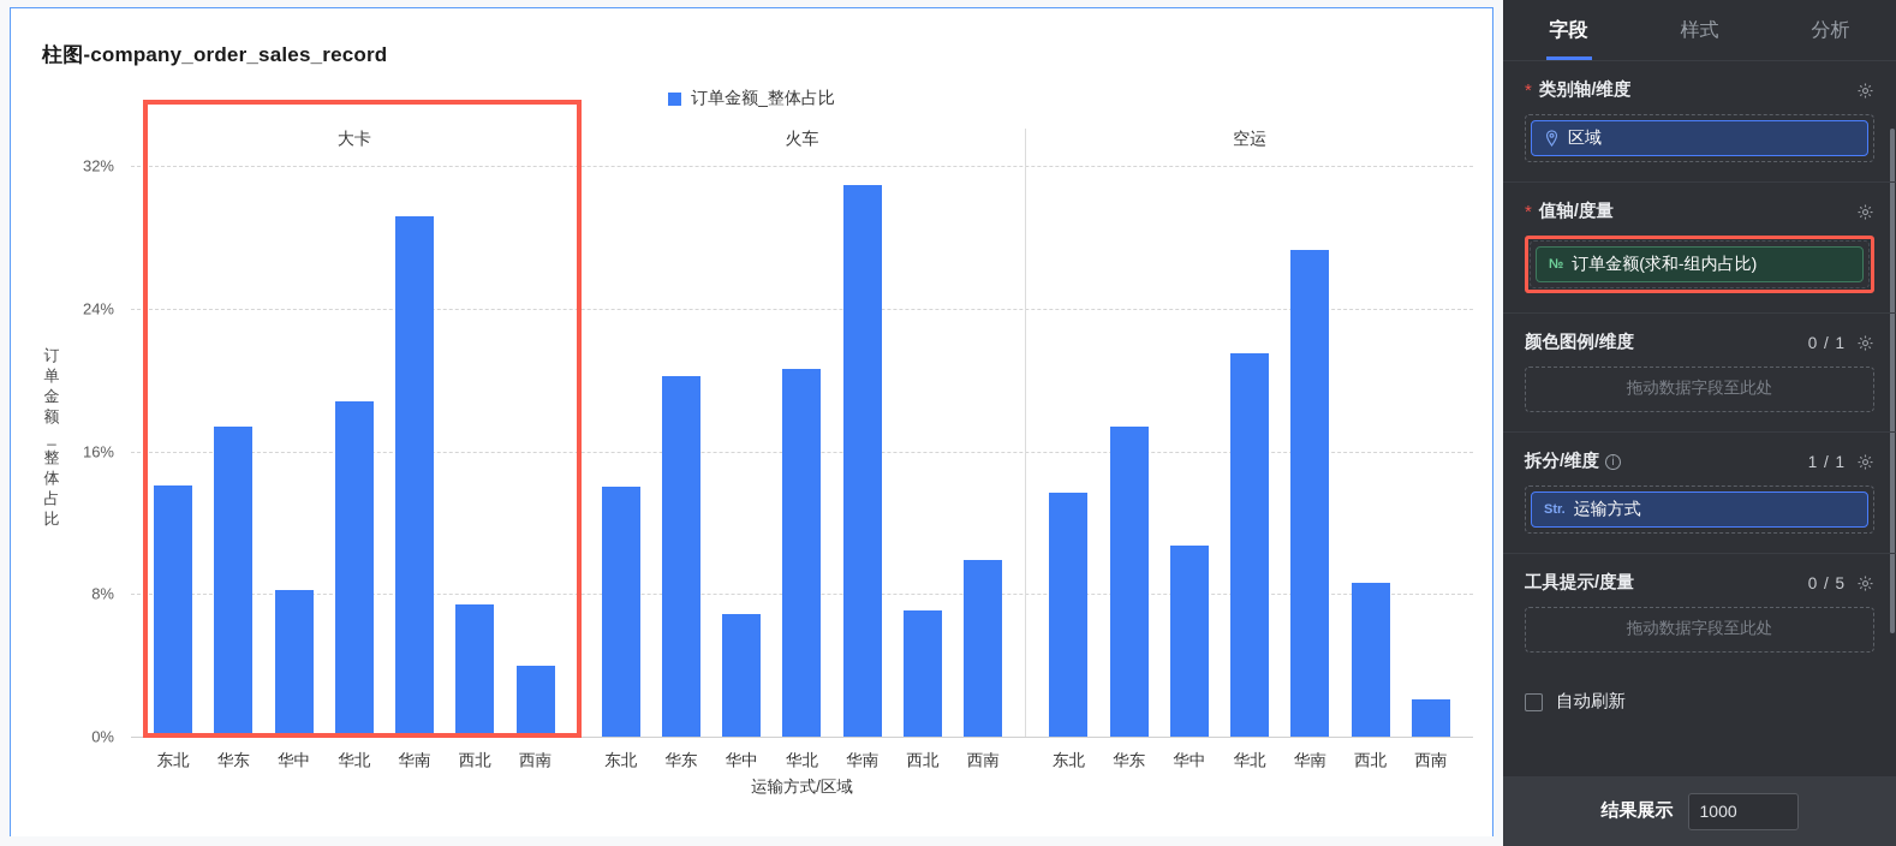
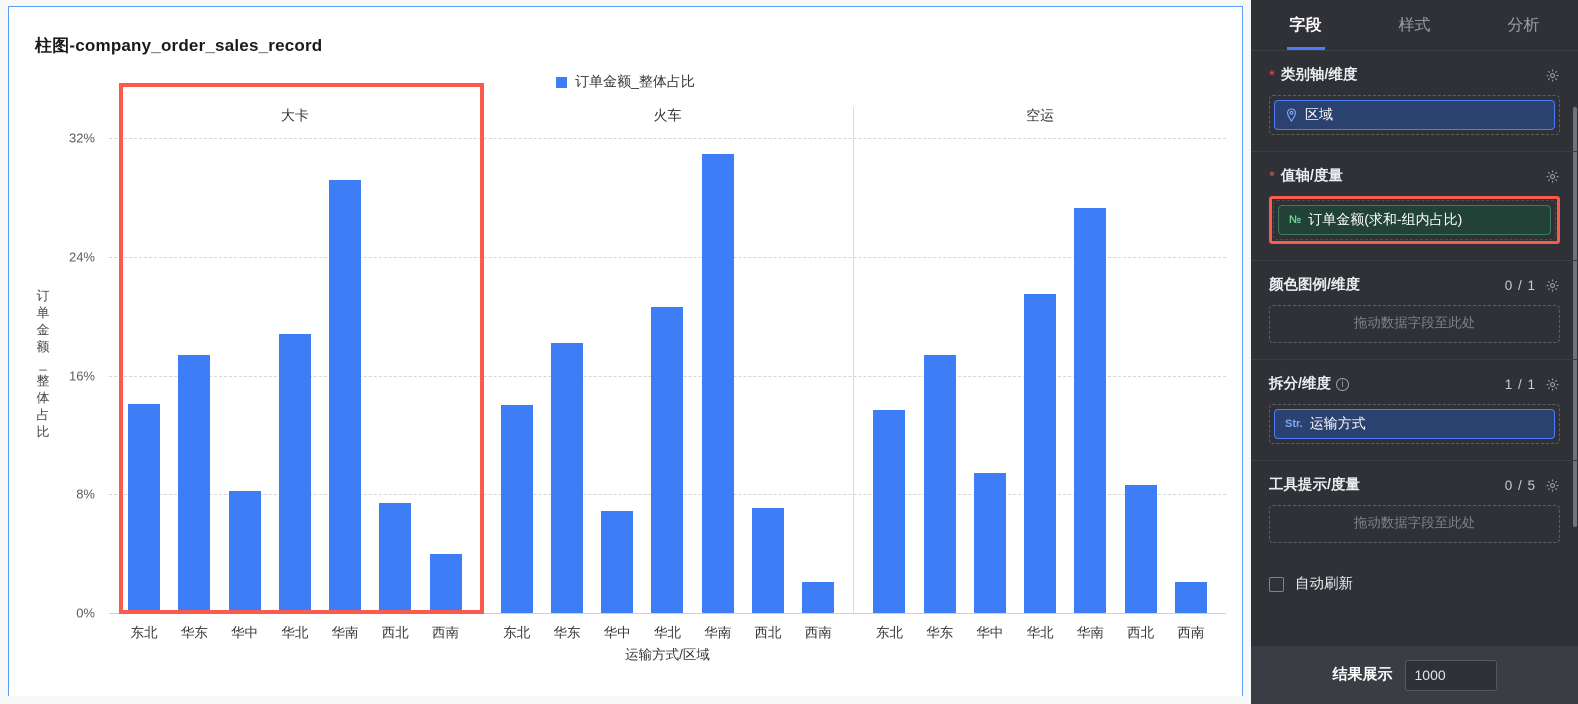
火车/华东: 20.2% -> 18.2%
空运/华中: 10.7% -> 9.4%
火车/西南: 9.9% -> 2.1%
